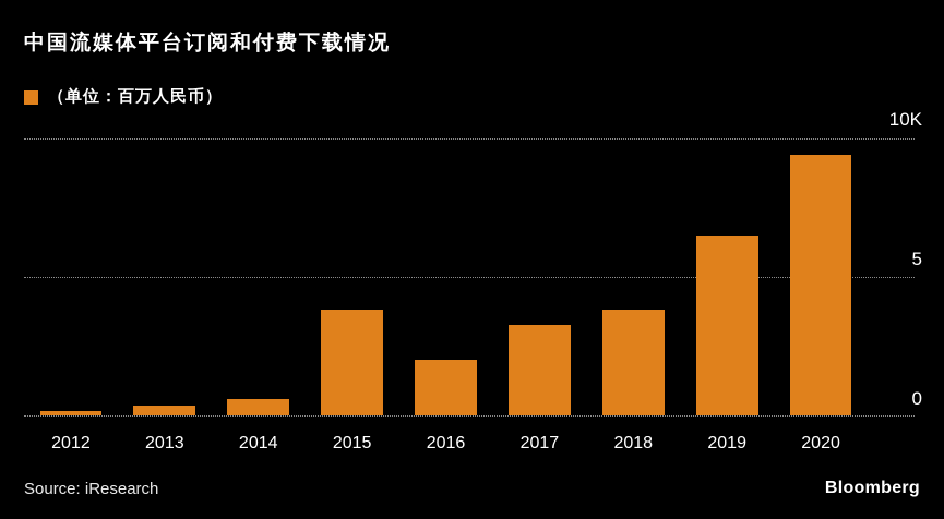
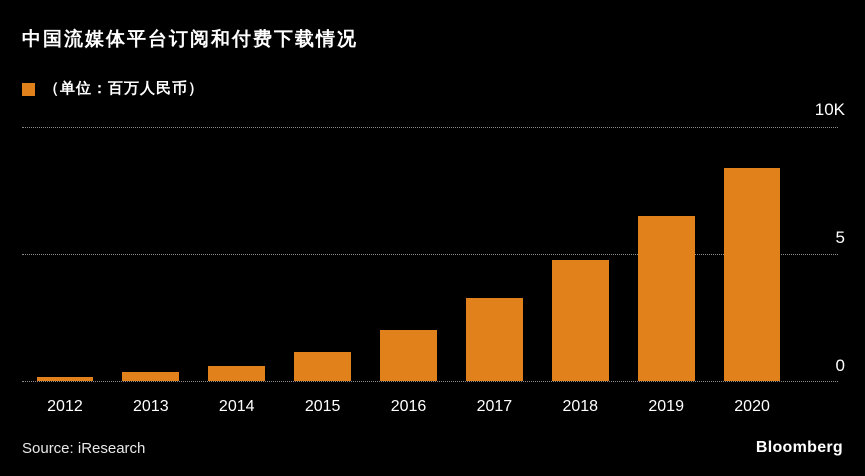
2015: 3.8K -> 1.2K
2018: 3.8K -> 4.8K
2020: 9.4K -> 8.4K
